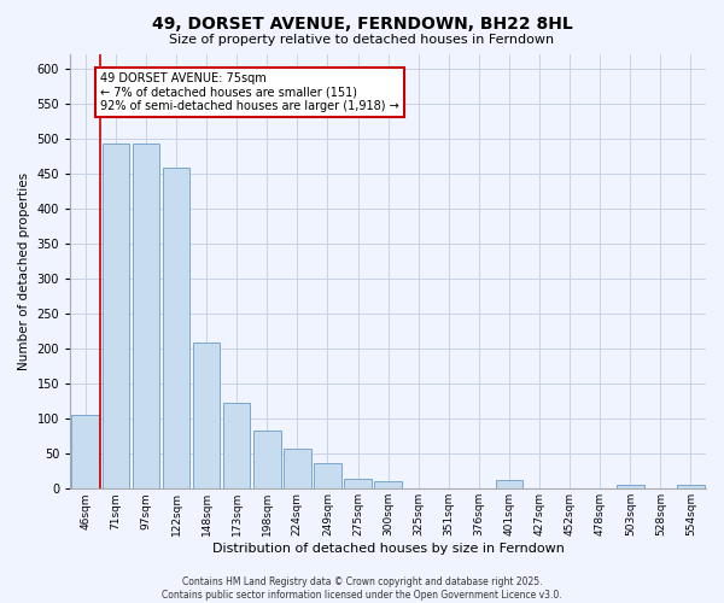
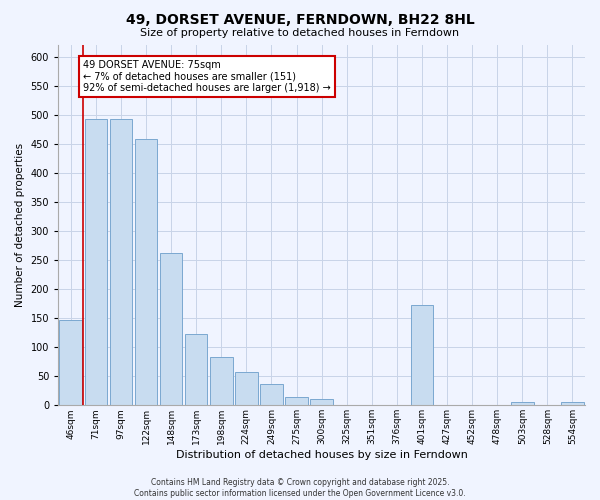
46sqm: 105 -> 146
148sqm: 208 -> 262
401sqm: 12 -> 172
